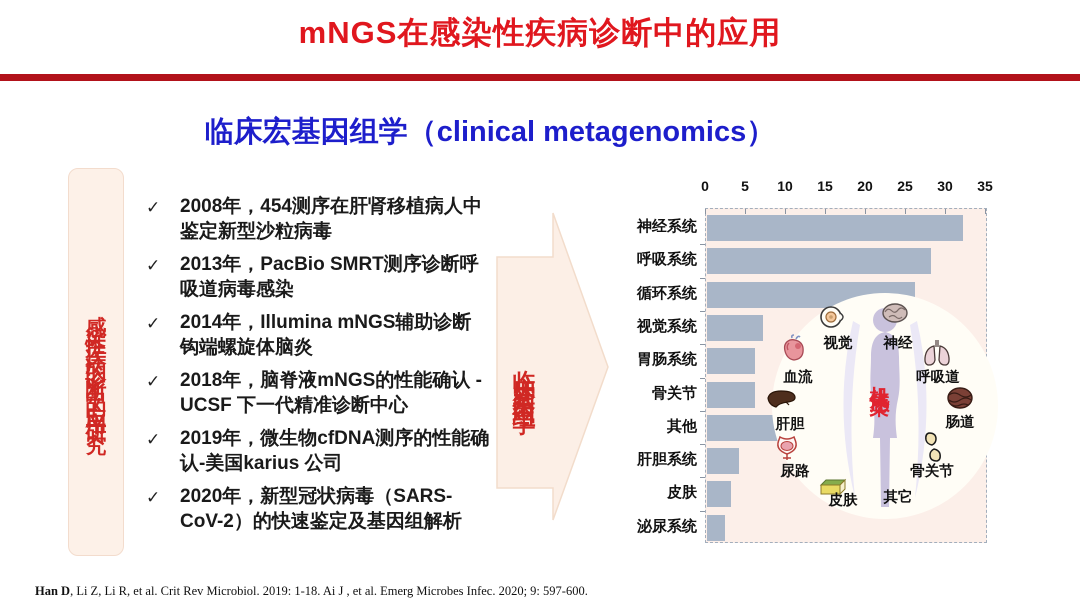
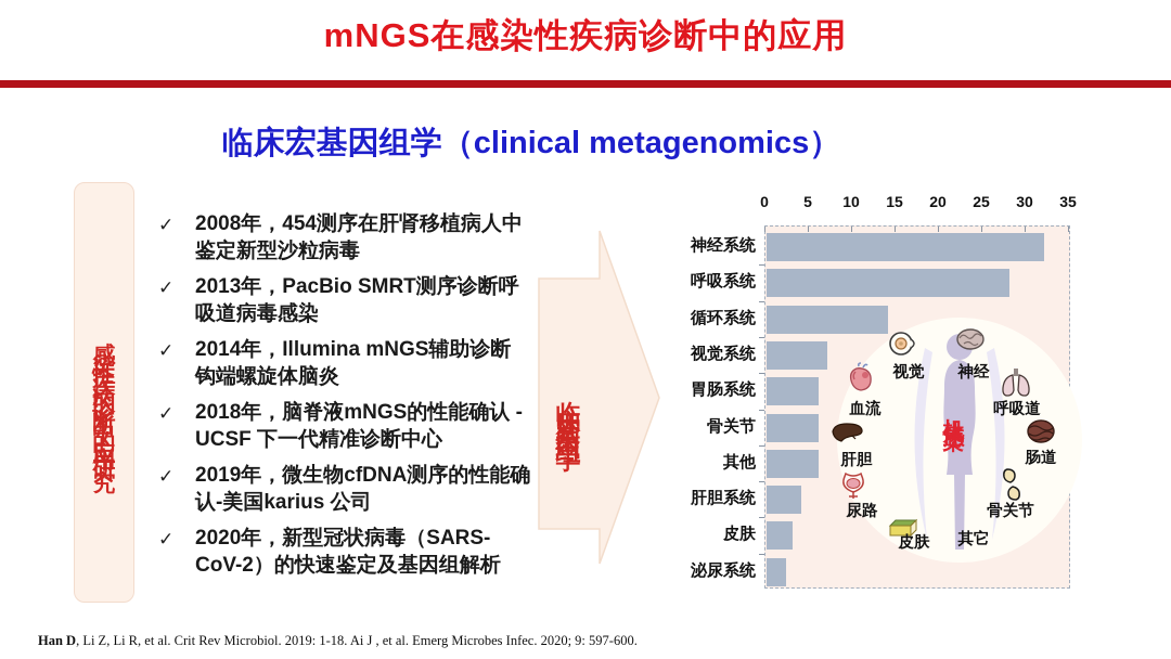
循环系统: 26 -> 14
其他: 13 -> 6
